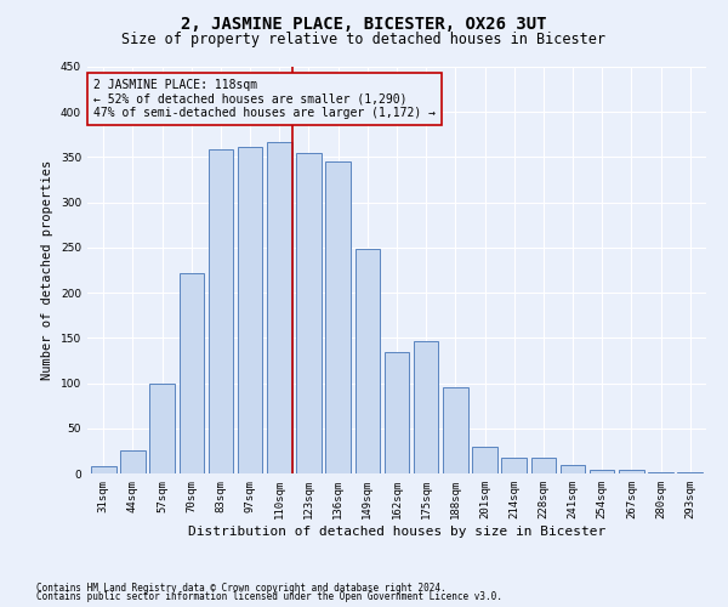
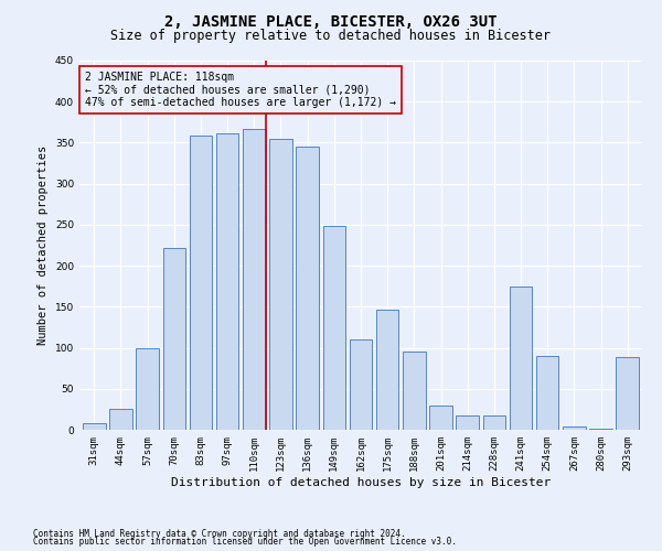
162sqm: 135 -> 110
241sqm: 9 -> 174
254sqm: 4 -> 90
293sqm: 1 -> 88
